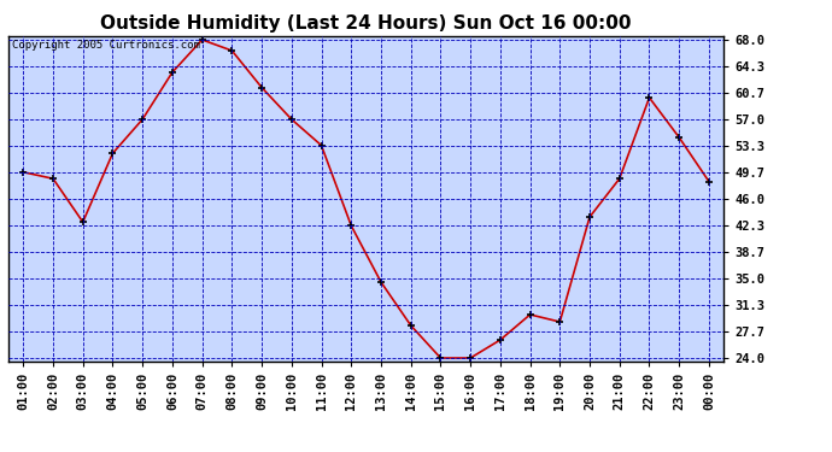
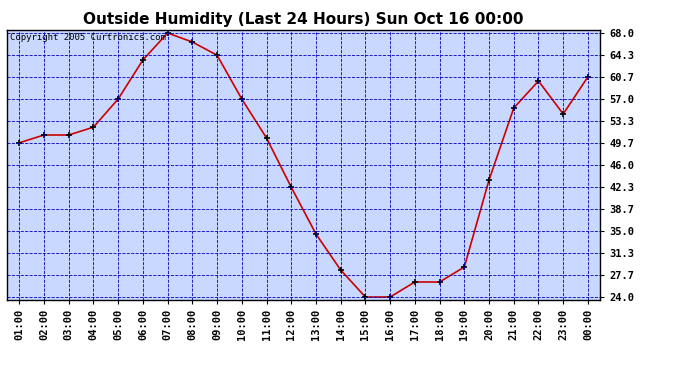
02:00: 48.8 -> 51.0
03:00: 42.8 -> 51.0
09:00: 61.4 -> 64.3
11:00: 53.4 -> 50.5
18:00: 30.0 -> 26.5
21:00: 48.8 -> 55.5
00:00: 48.4 -> 60.7
